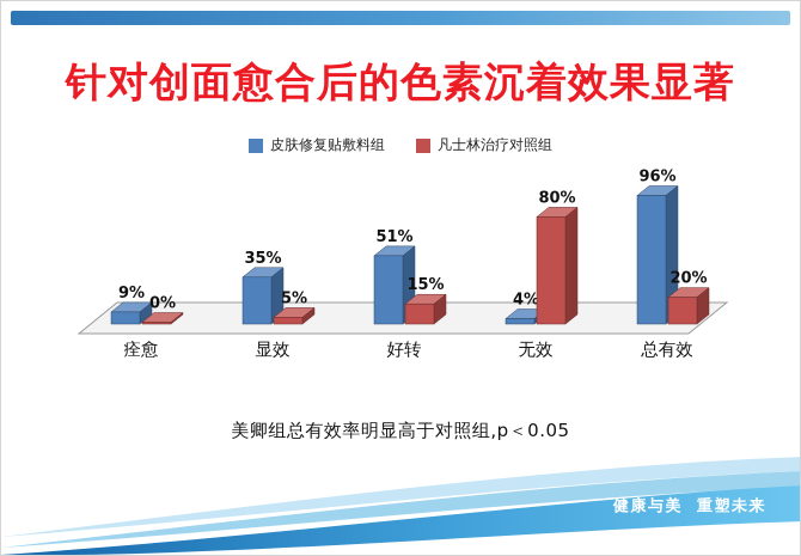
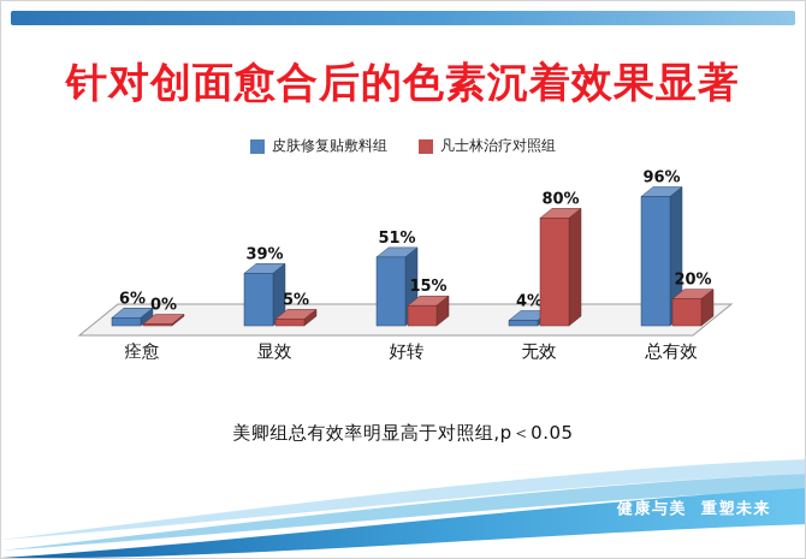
皮肤修复贴敷料组/痊愈: 9% -> 6%
皮肤修复贴敷料组/显效: 35% -> 39%
